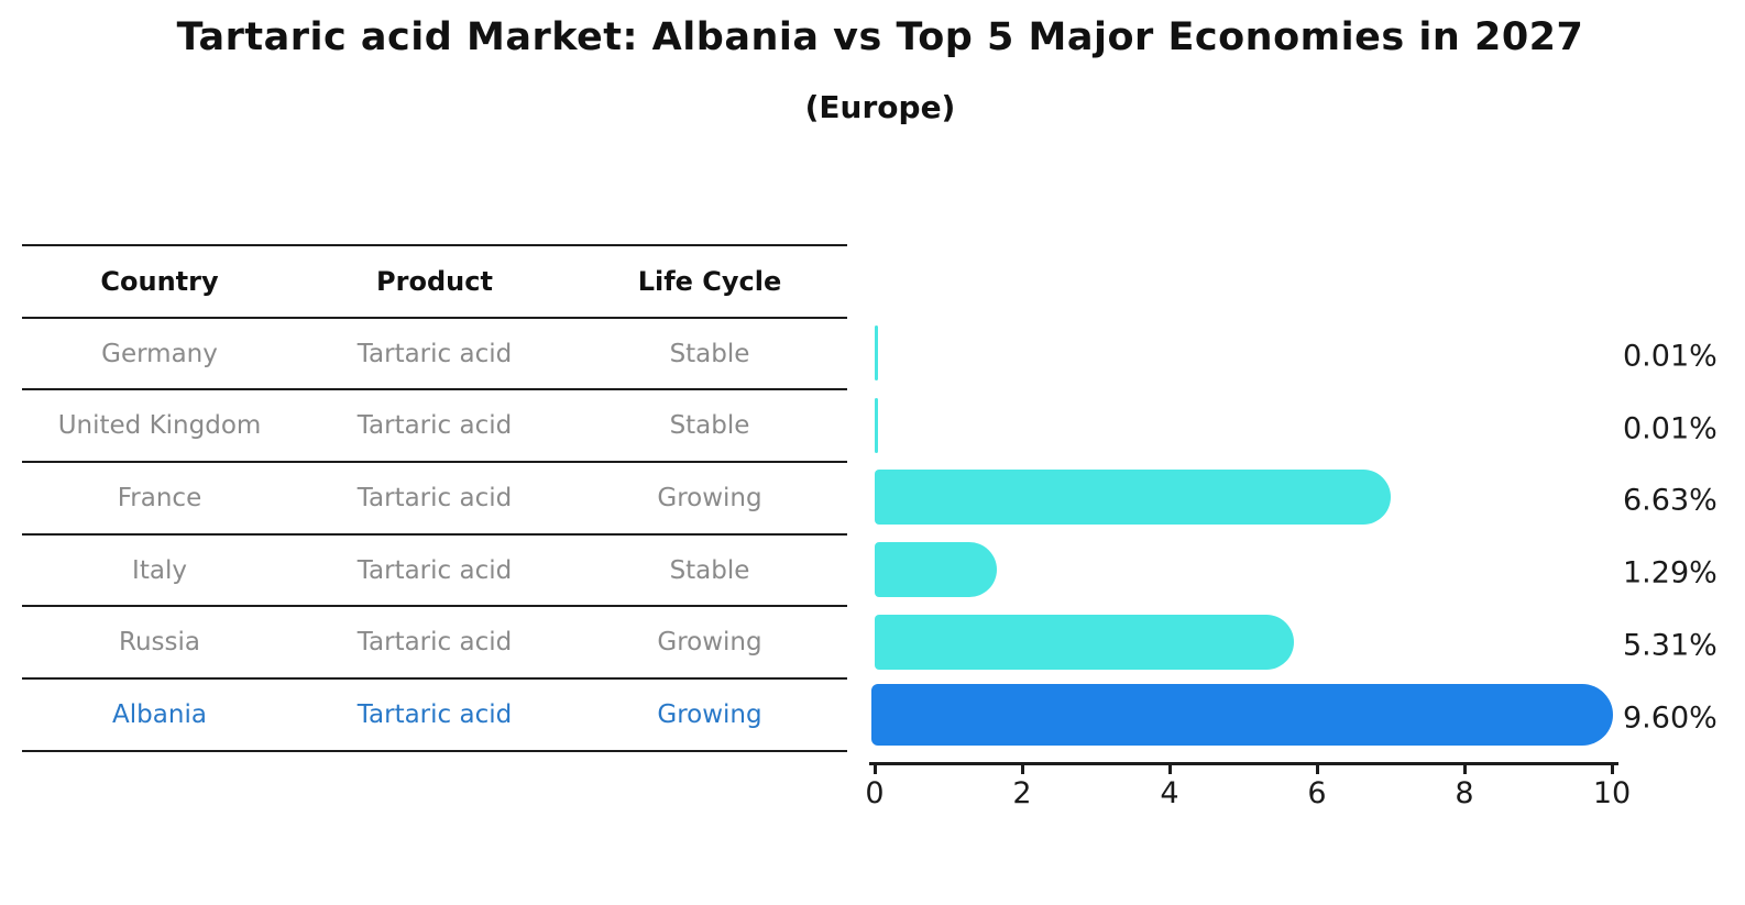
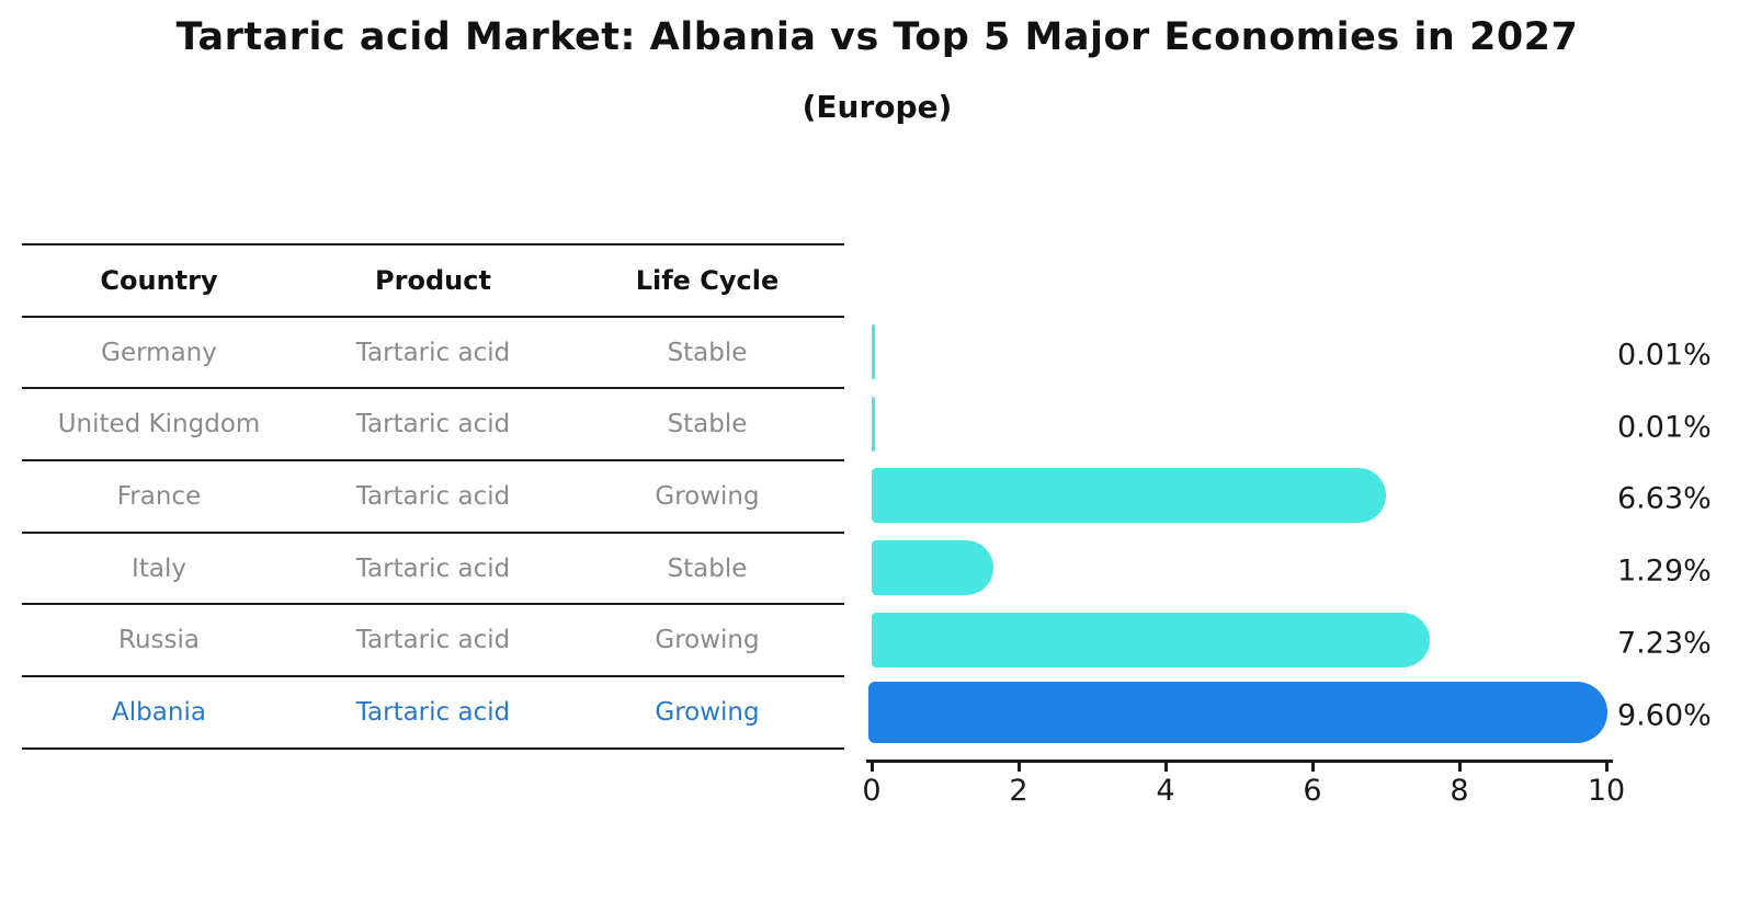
Russia: 5.31% -> 7.23%
